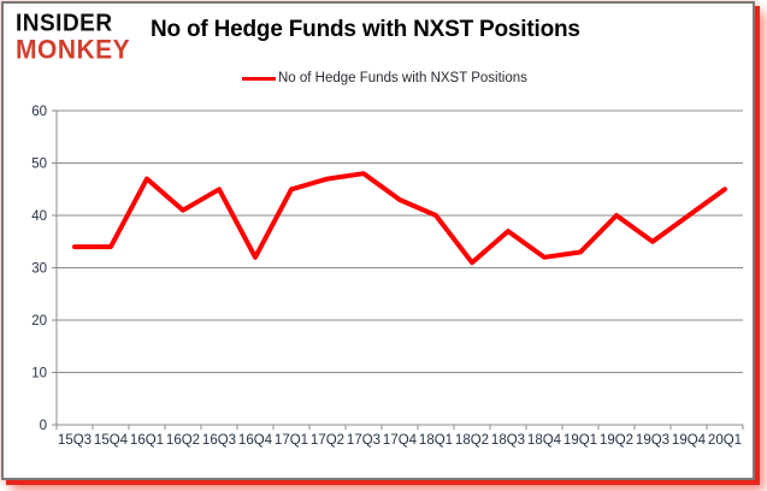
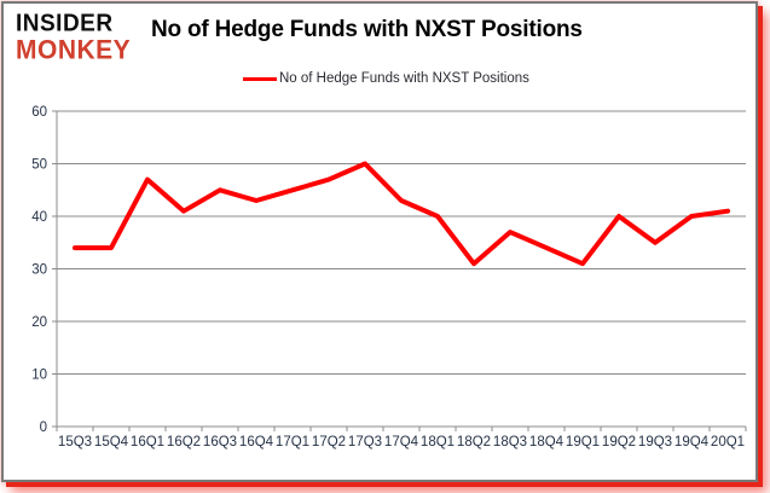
16Q4: 32 -> 43
17Q3: 48 -> 50
18Q4: 32 -> 34
19Q1: 33 -> 31
20Q1: 45 -> 41
